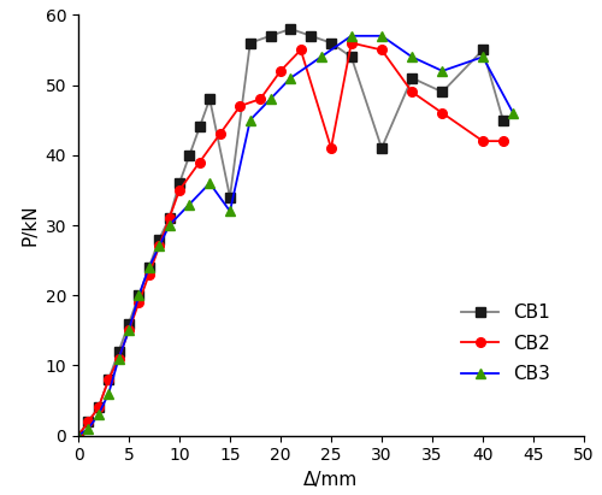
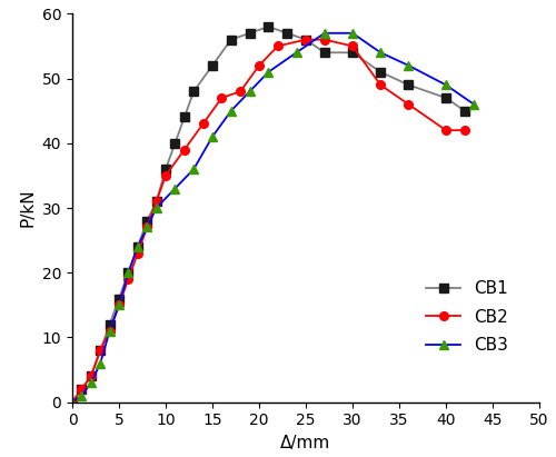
CB1/15: 34 -> 52
CB3/15: 32 -> 41
CB2/25: 41 -> 56
CB1/30: 41 -> 54
CB1/40: 55 -> 47
CB3/40: 54 -> 49
